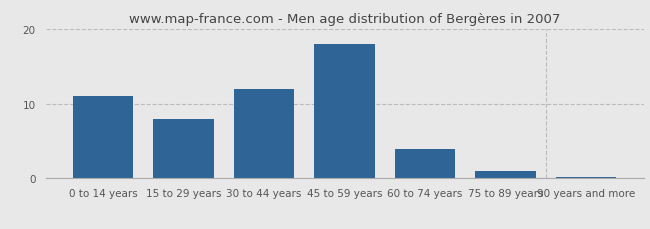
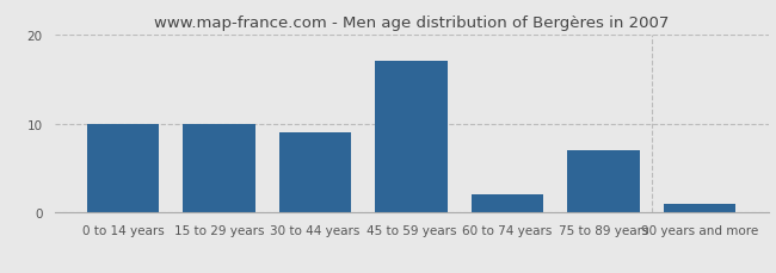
0 to 14 years: 11.0 -> 10.0
15 to 29 years: 8.0 -> 10.0
30 to 44 years: 12.0 -> 9.0
45 to 59 years: 18.0 -> 17.0
60 to 74 years: 4.0 -> 2.0
75 to 89 years: 1.0 -> 7.0
90 years and more: 0.2 -> 1.0
